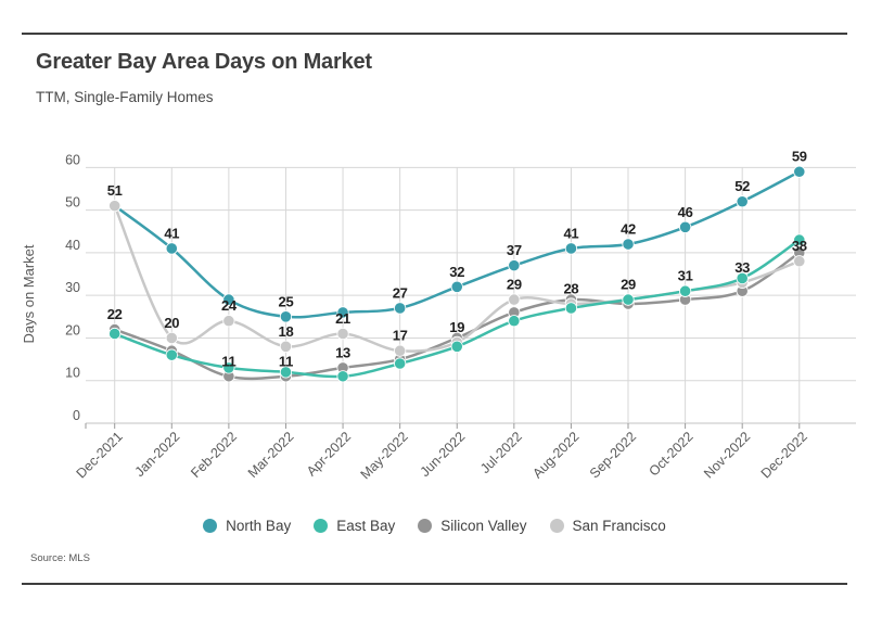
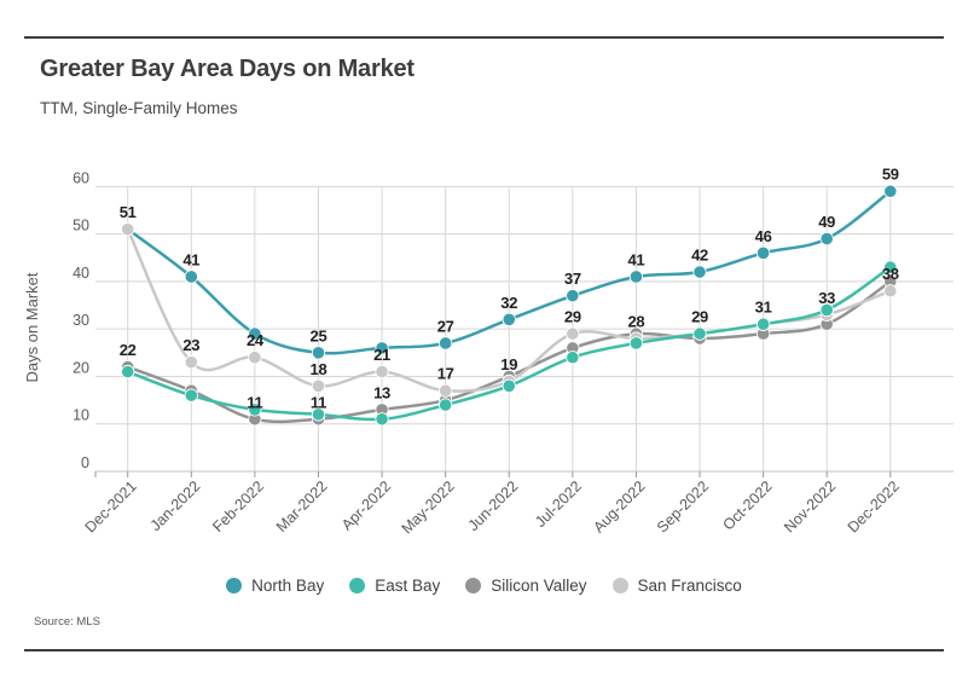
San Francisco/Jan-2022: 20 -> 23
North Bay/Nov-2022: 52 -> 49
